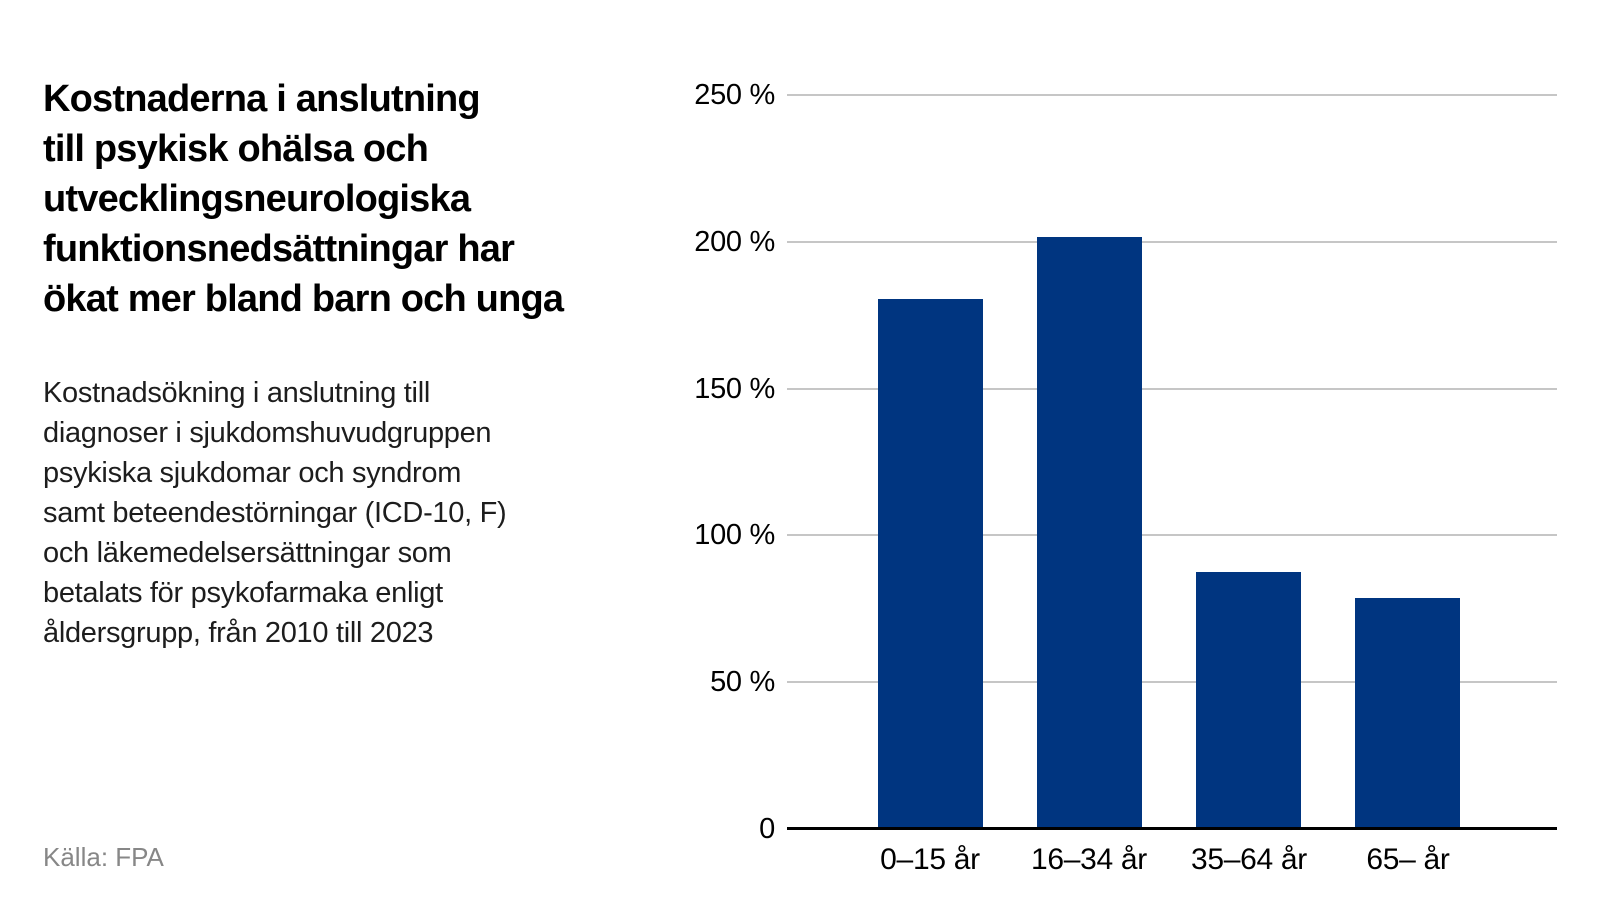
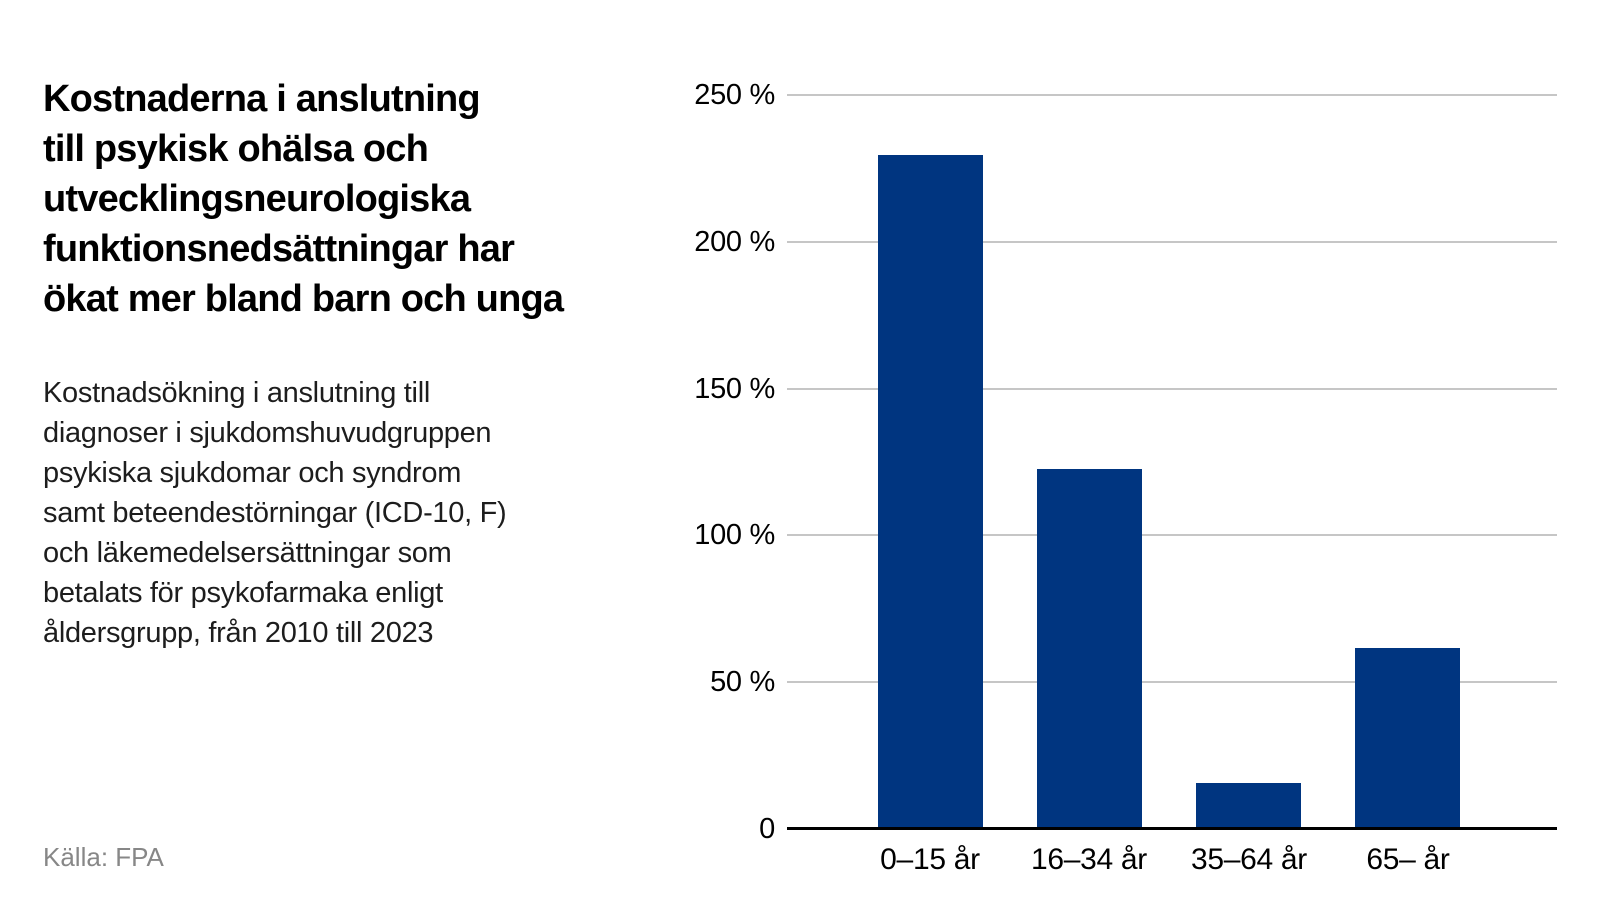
0–15 år: 180% -> 229%
16–34 år: 201% -> 122%
35–64 år: 87% -> 15%
65– år: 78% -> 61%
